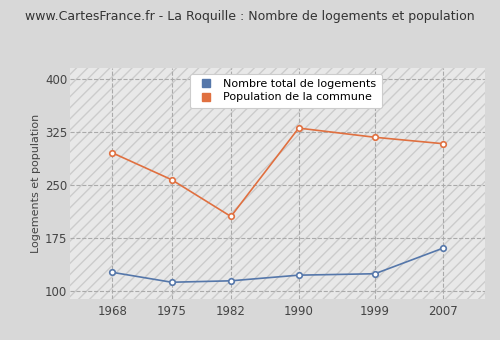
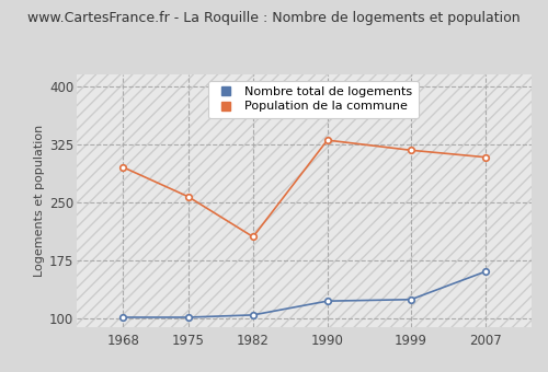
Nombre total de logements/1968: 126 -> 101
Nombre total de logements/1975: 112 -> 101
Nombre total de logements/1982: 114 -> 104
